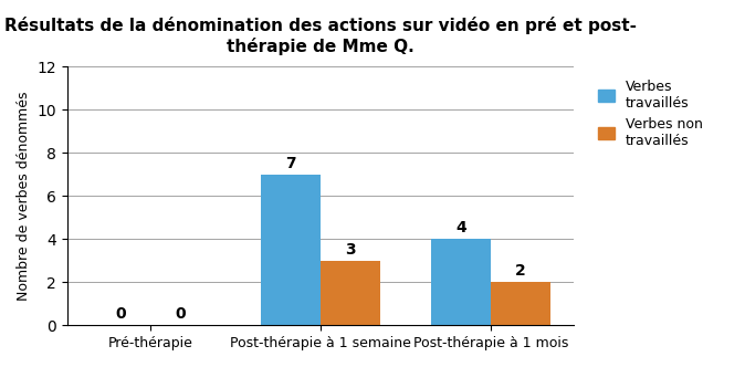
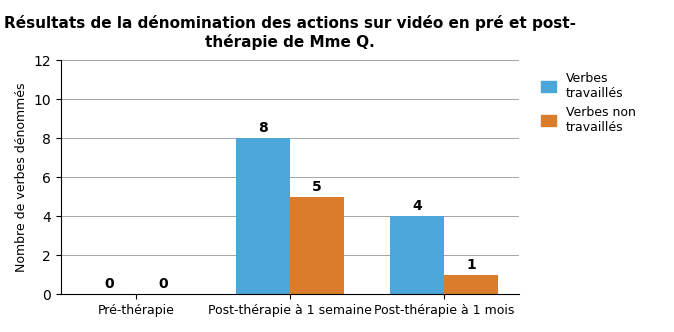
Verbes travaillés/Post-thérapie à 1 semaine: 7 -> 8
Verbes non travaillés/Post-thérapie à 1 semaine: 3 -> 5
Verbes non travaillés/Post-thérapie à 1 mois: 2 -> 1
